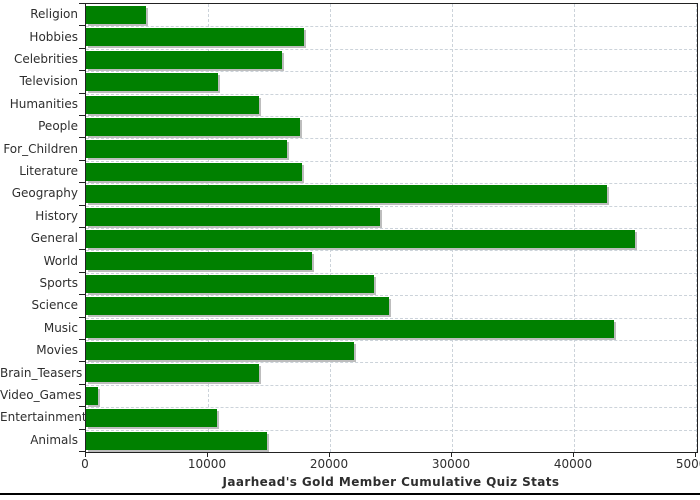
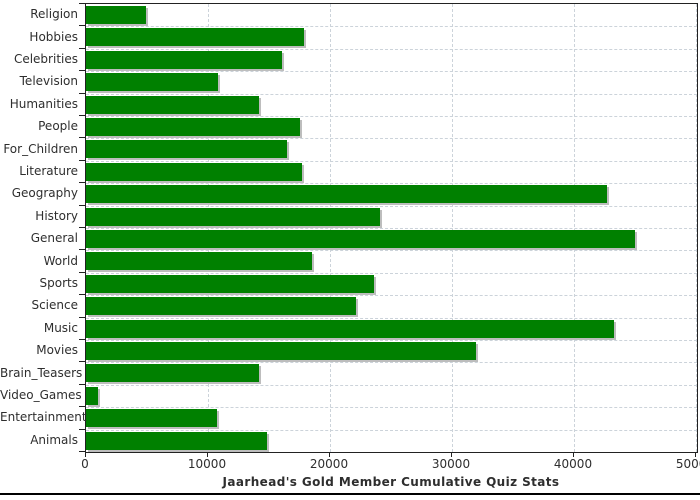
Science: 24800 -> 22100
Movies: 22000 -> 32000
